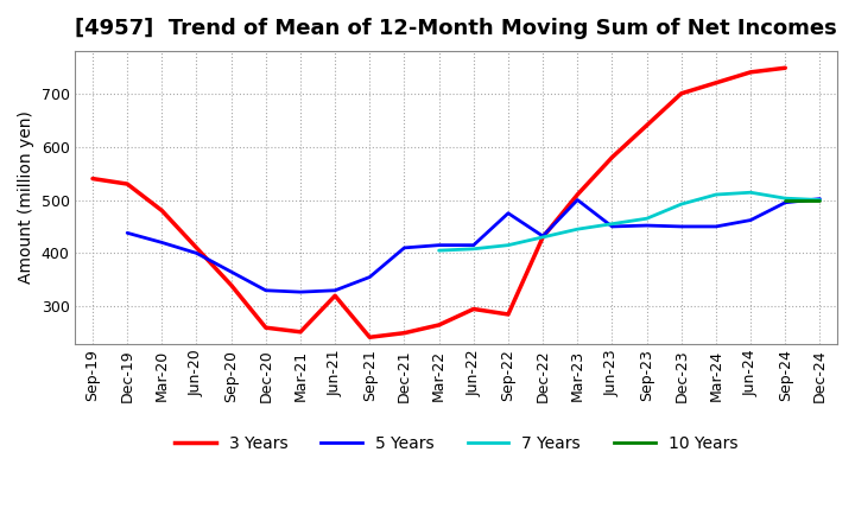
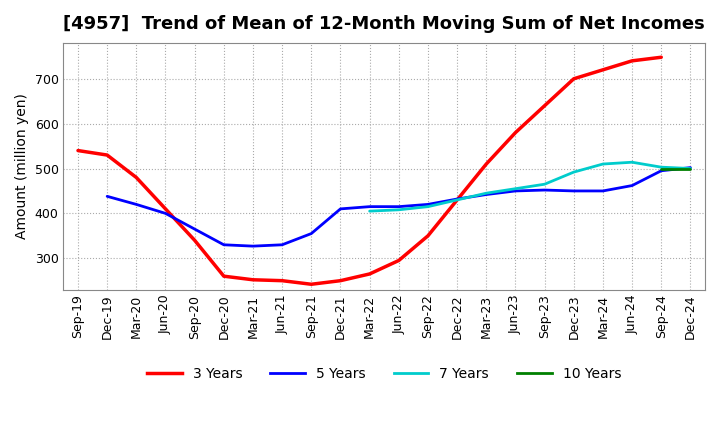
3 Years/Jun-21: 320 -> 250
3 Years/Sep-22: 285 -> 350
5 Years/Sep-22: 475 -> 420
5 Years/Mar-23: 500 -> 442
